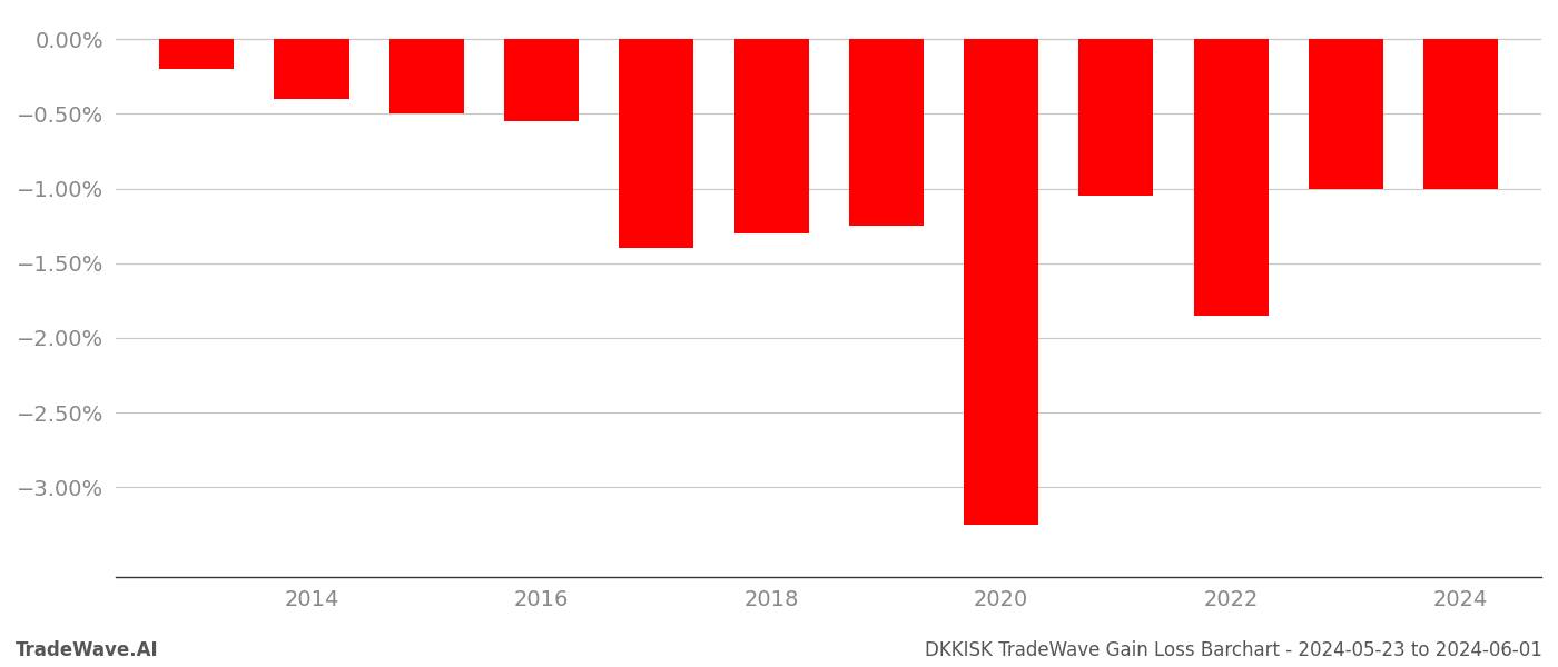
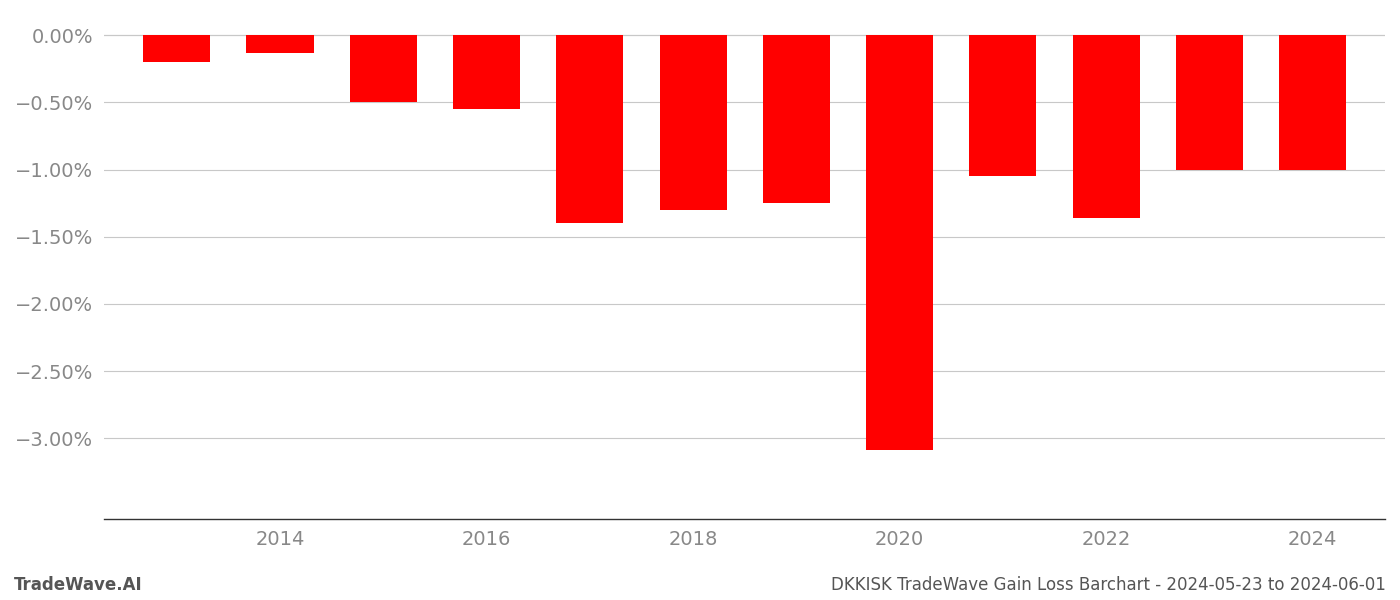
2014: -0.40% -> -0.13%
2020: -3.25% -> -3.09%
2022: -1.85% -> -1.36%
